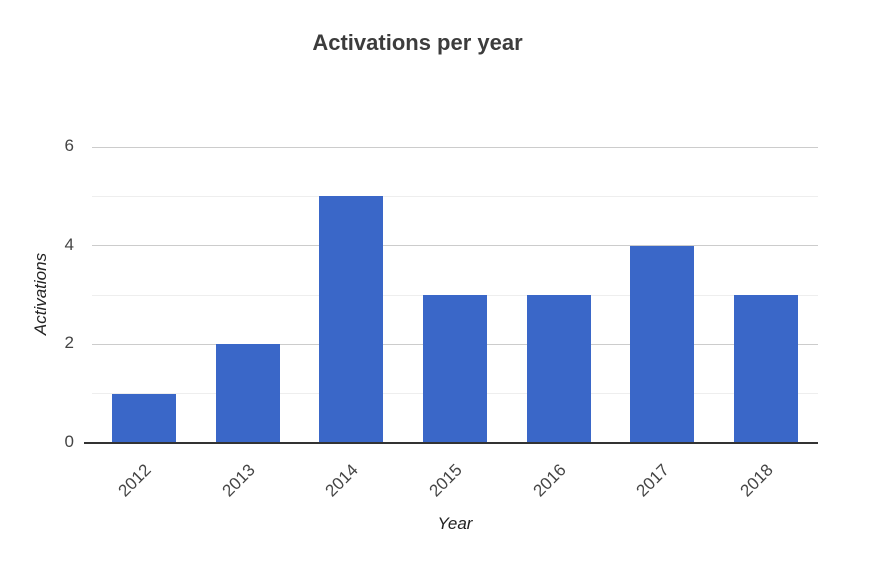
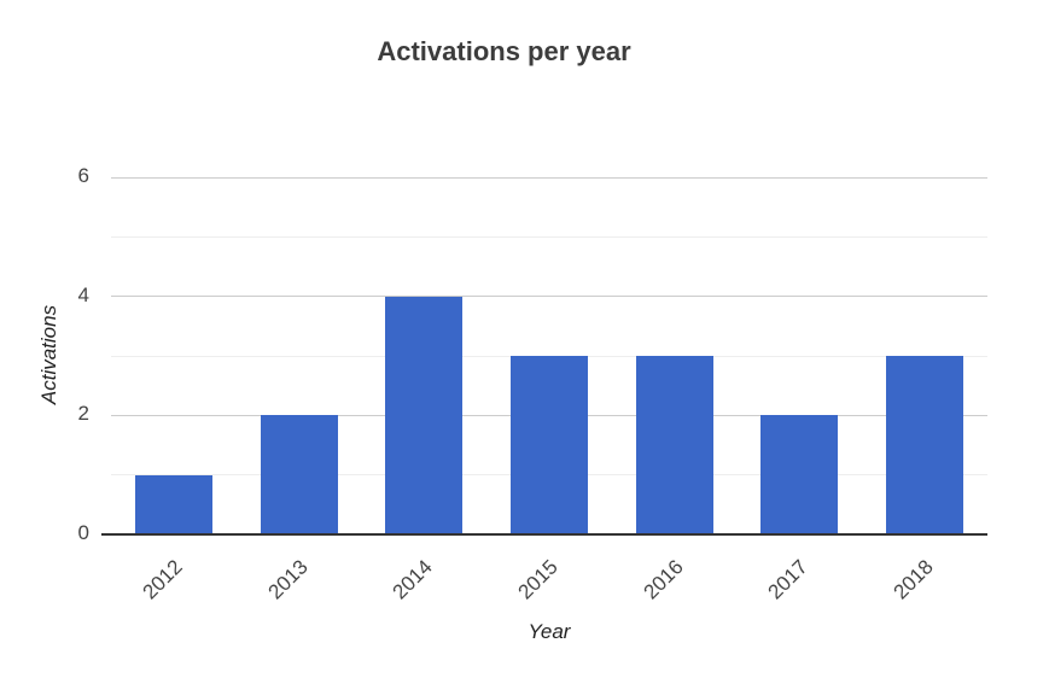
2014: 5 -> 4
2017: 4 -> 2
